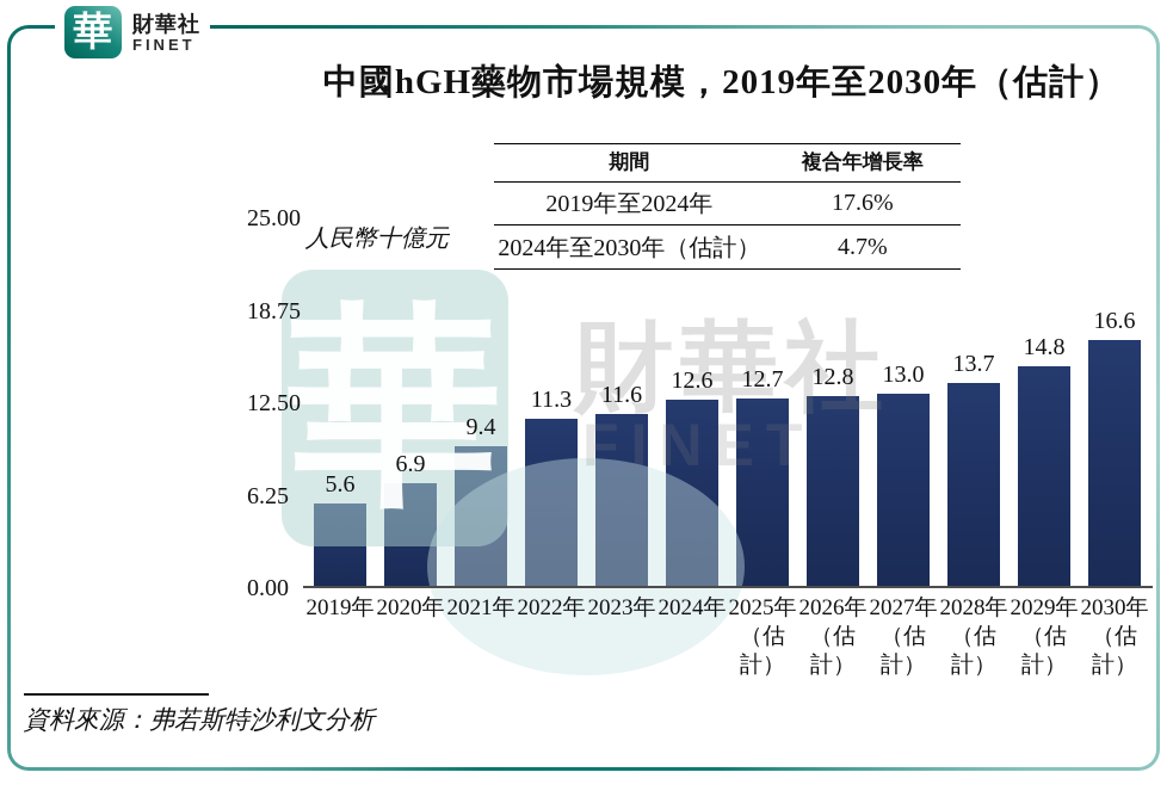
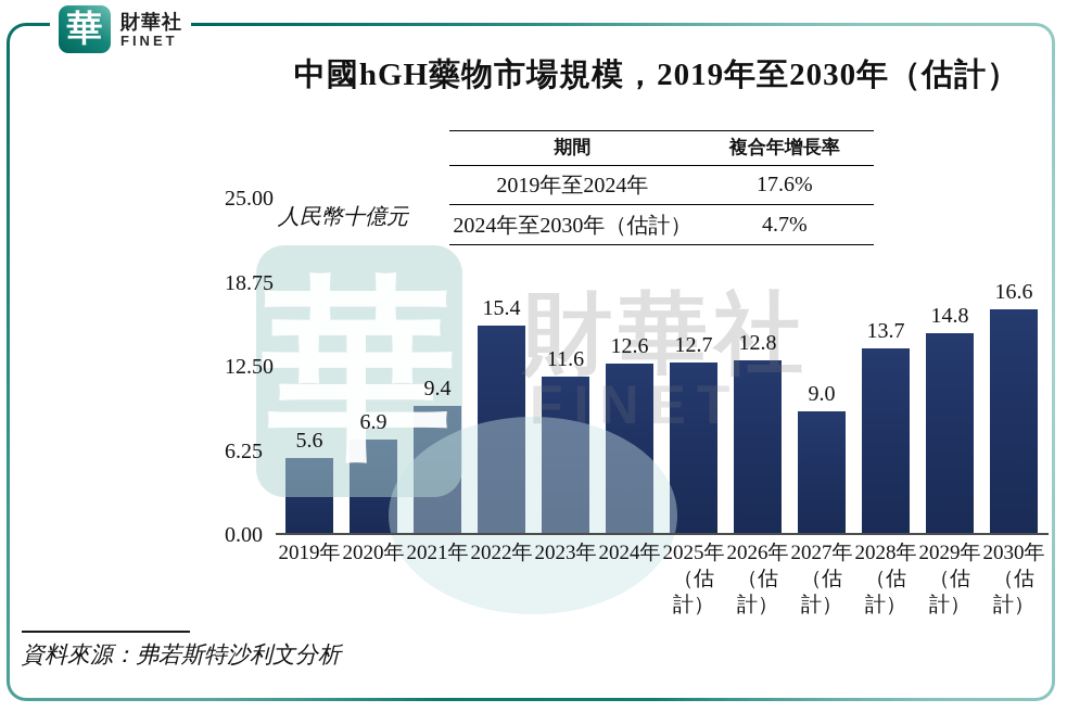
2022年: 11.3 -> 15.4
2027年（估計）: 13.0 -> 9.0
